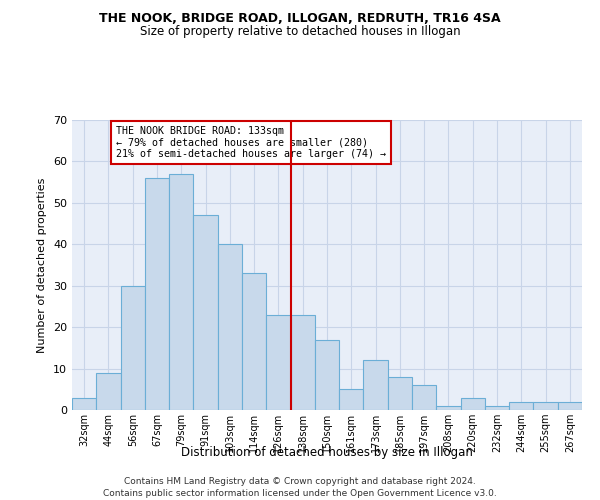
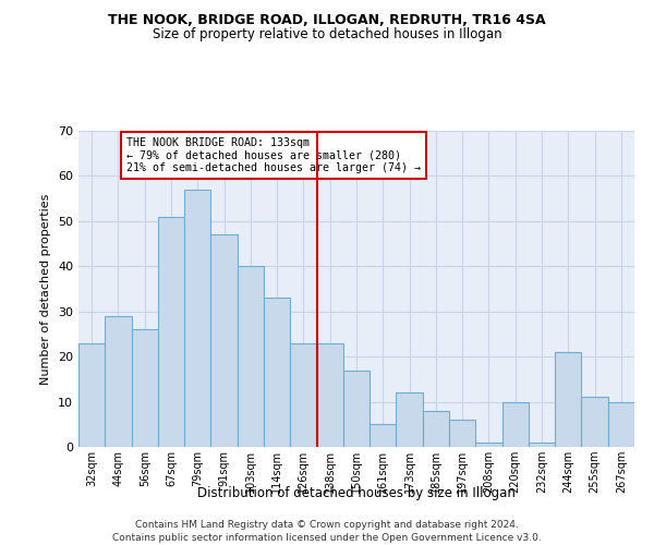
32sqm: 3 -> 23
44sqm: 9 -> 29
56sqm: 30 -> 26
67sqm: 56 -> 51
220sqm: 3 -> 10
244sqm: 2 -> 21
255sqm: 2 -> 11
267sqm: 2 -> 10
